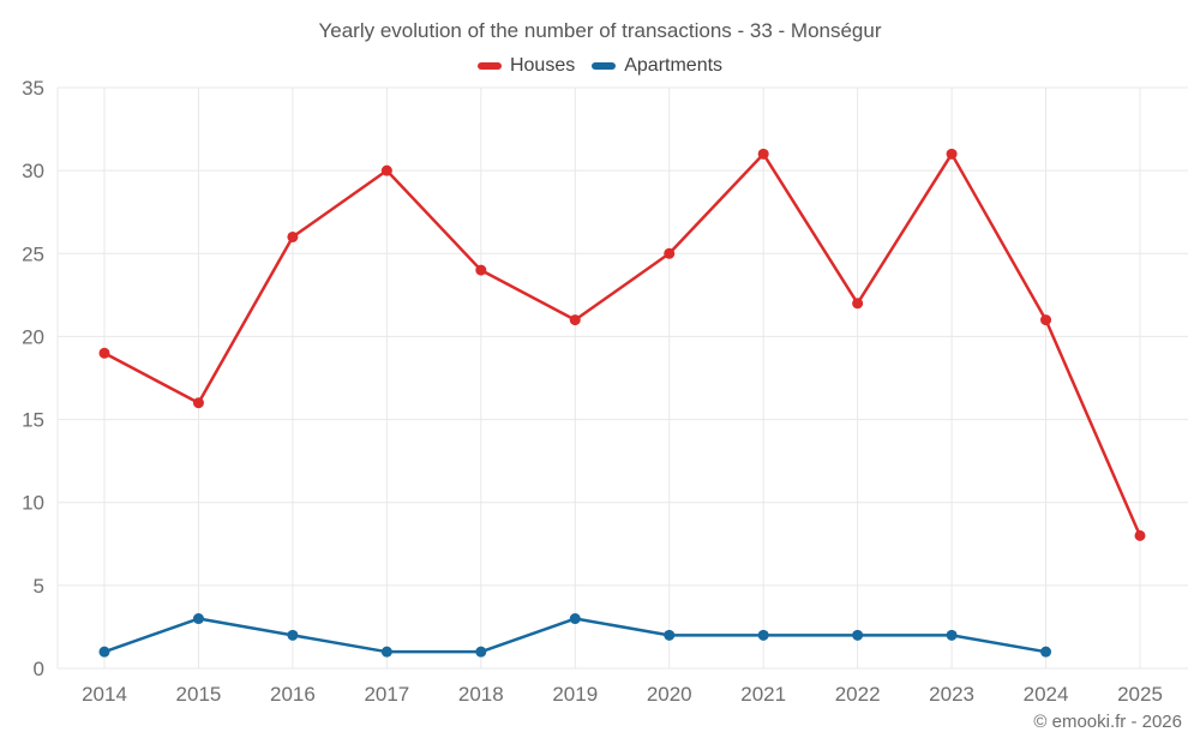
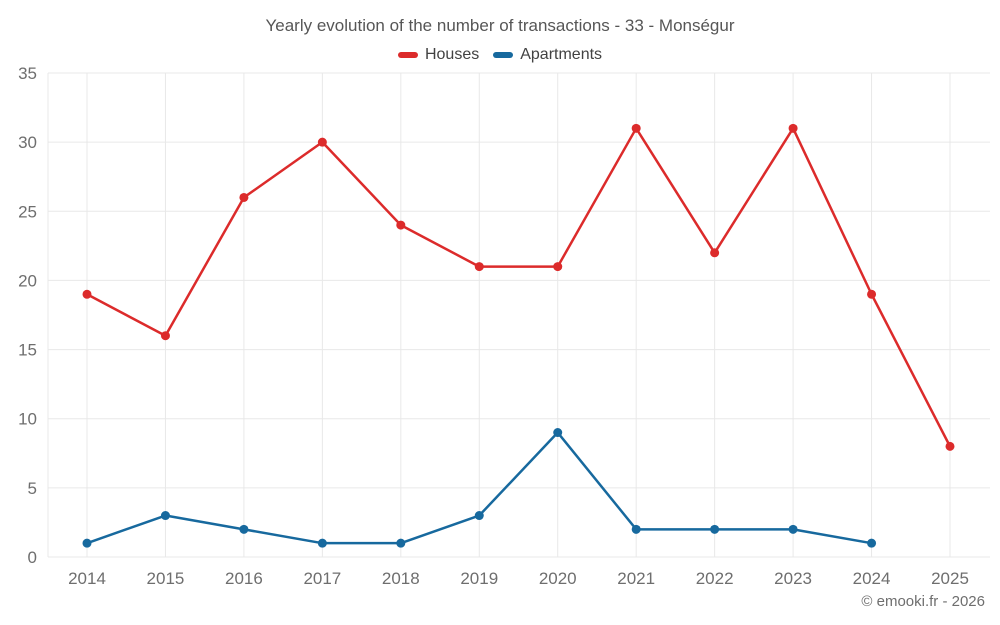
Houses/2020: 25 -> 21
Apartments/2020: 2 -> 9
Houses/2024: 21 -> 19
